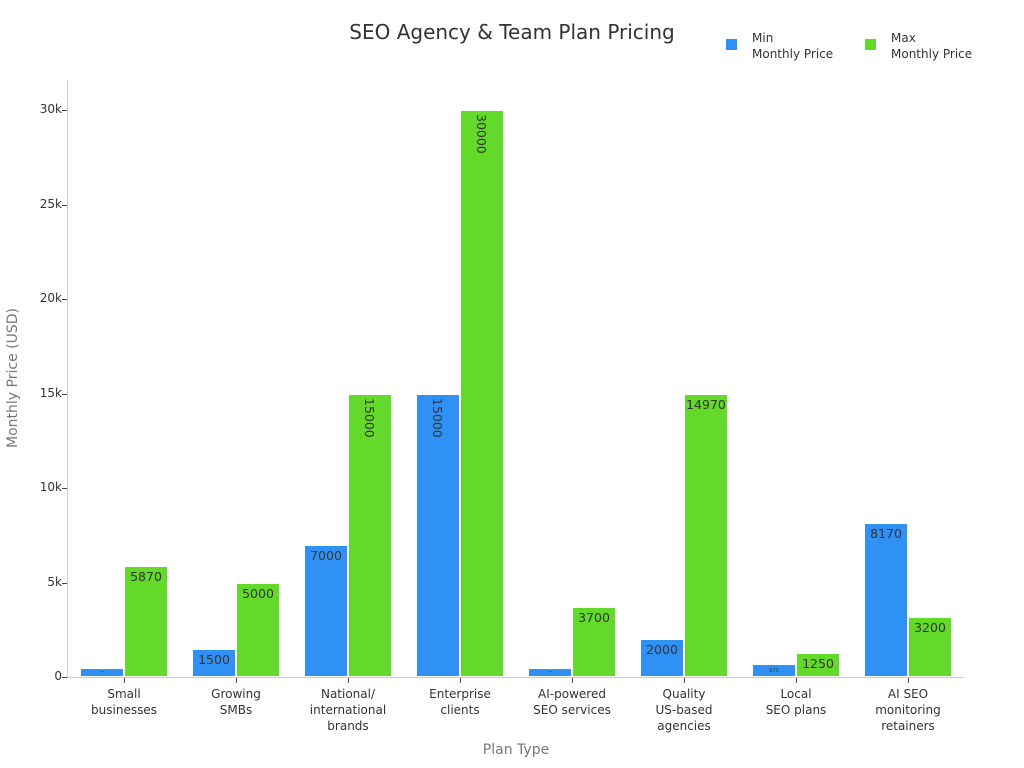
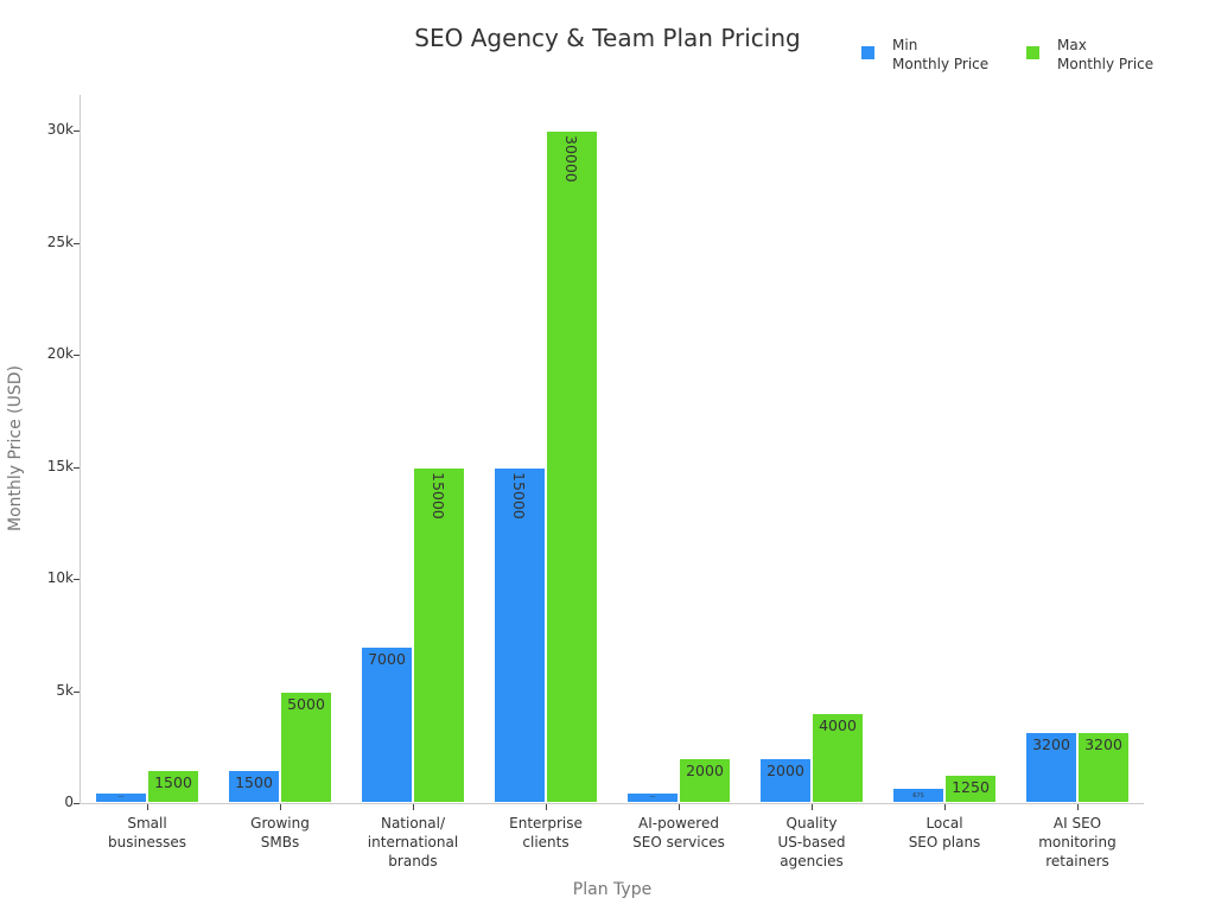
Max Monthly Price/Small businesses: 5870 -> 1500
Max Monthly Price/AI-powered SEO services: 3700 -> 2000
Max Monthly Price/Quality US-based agencies: 14970 -> 4000
Min Monthly Price/AI SEO monitoring retainers: 8170 -> 3200
